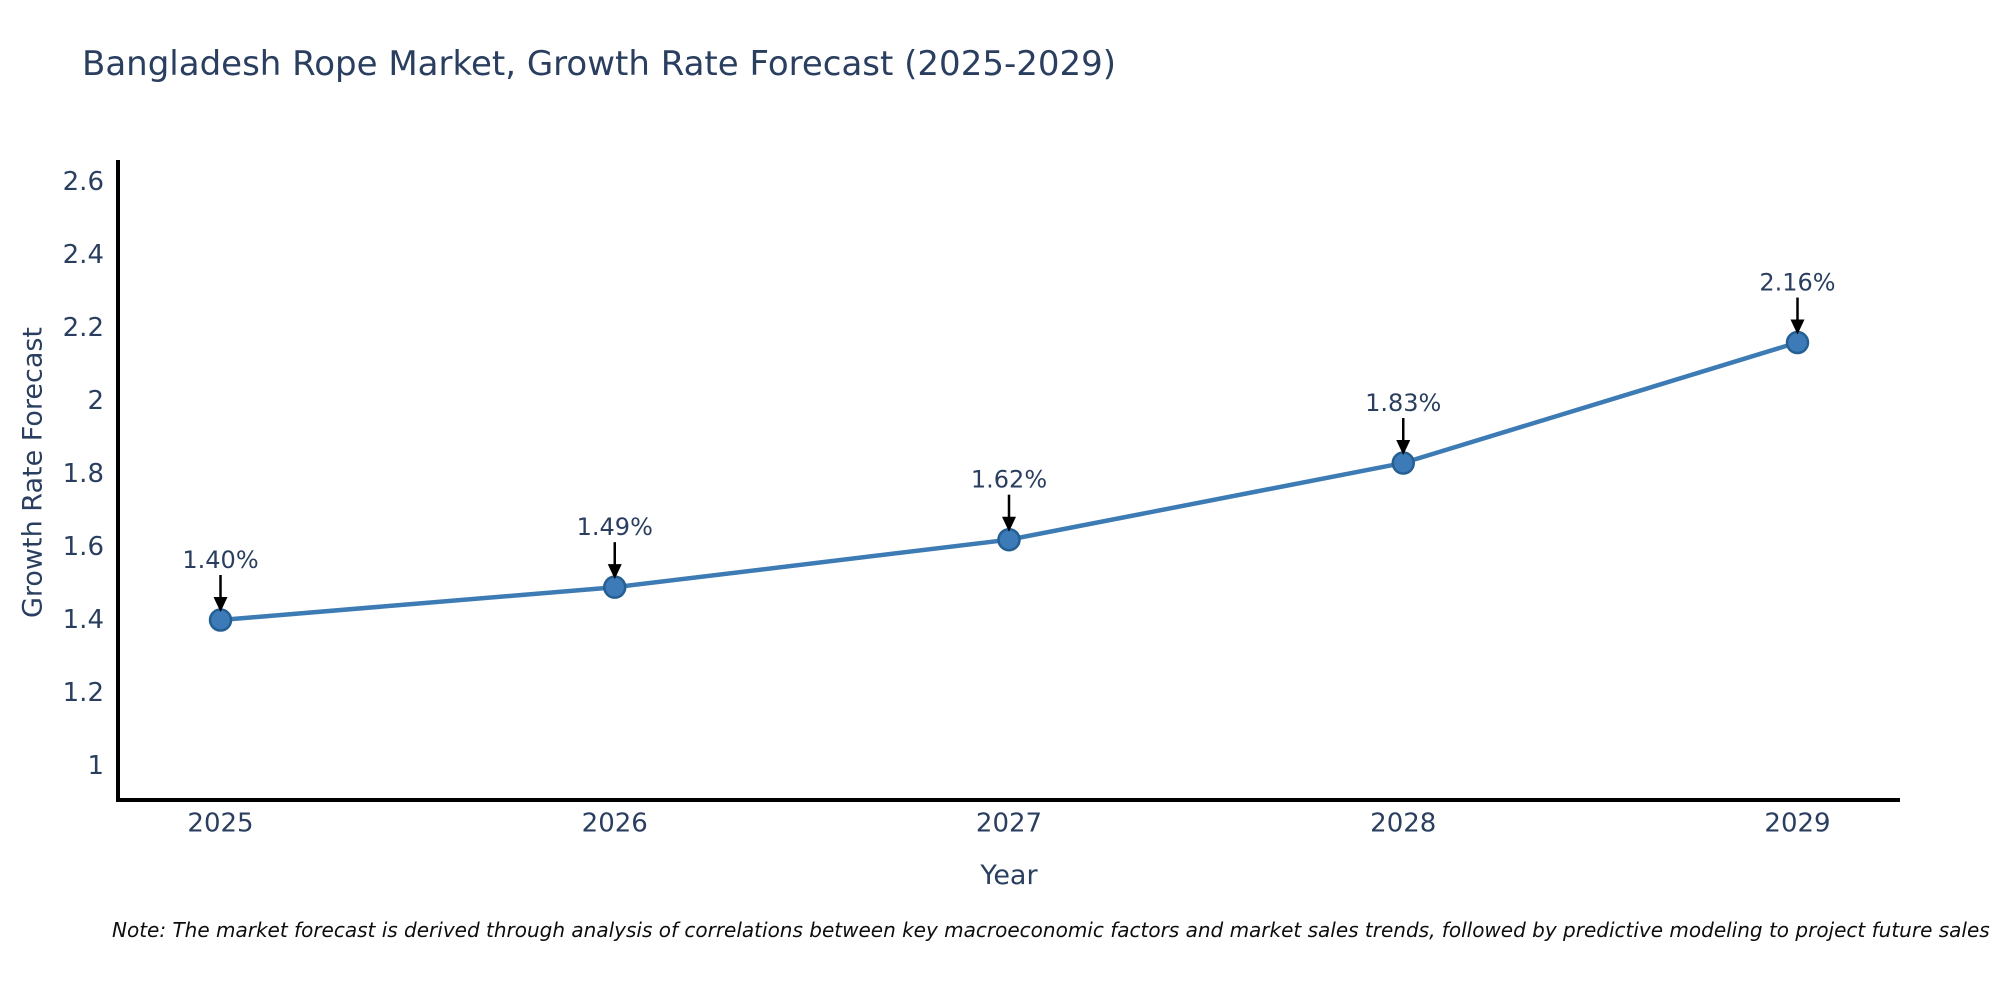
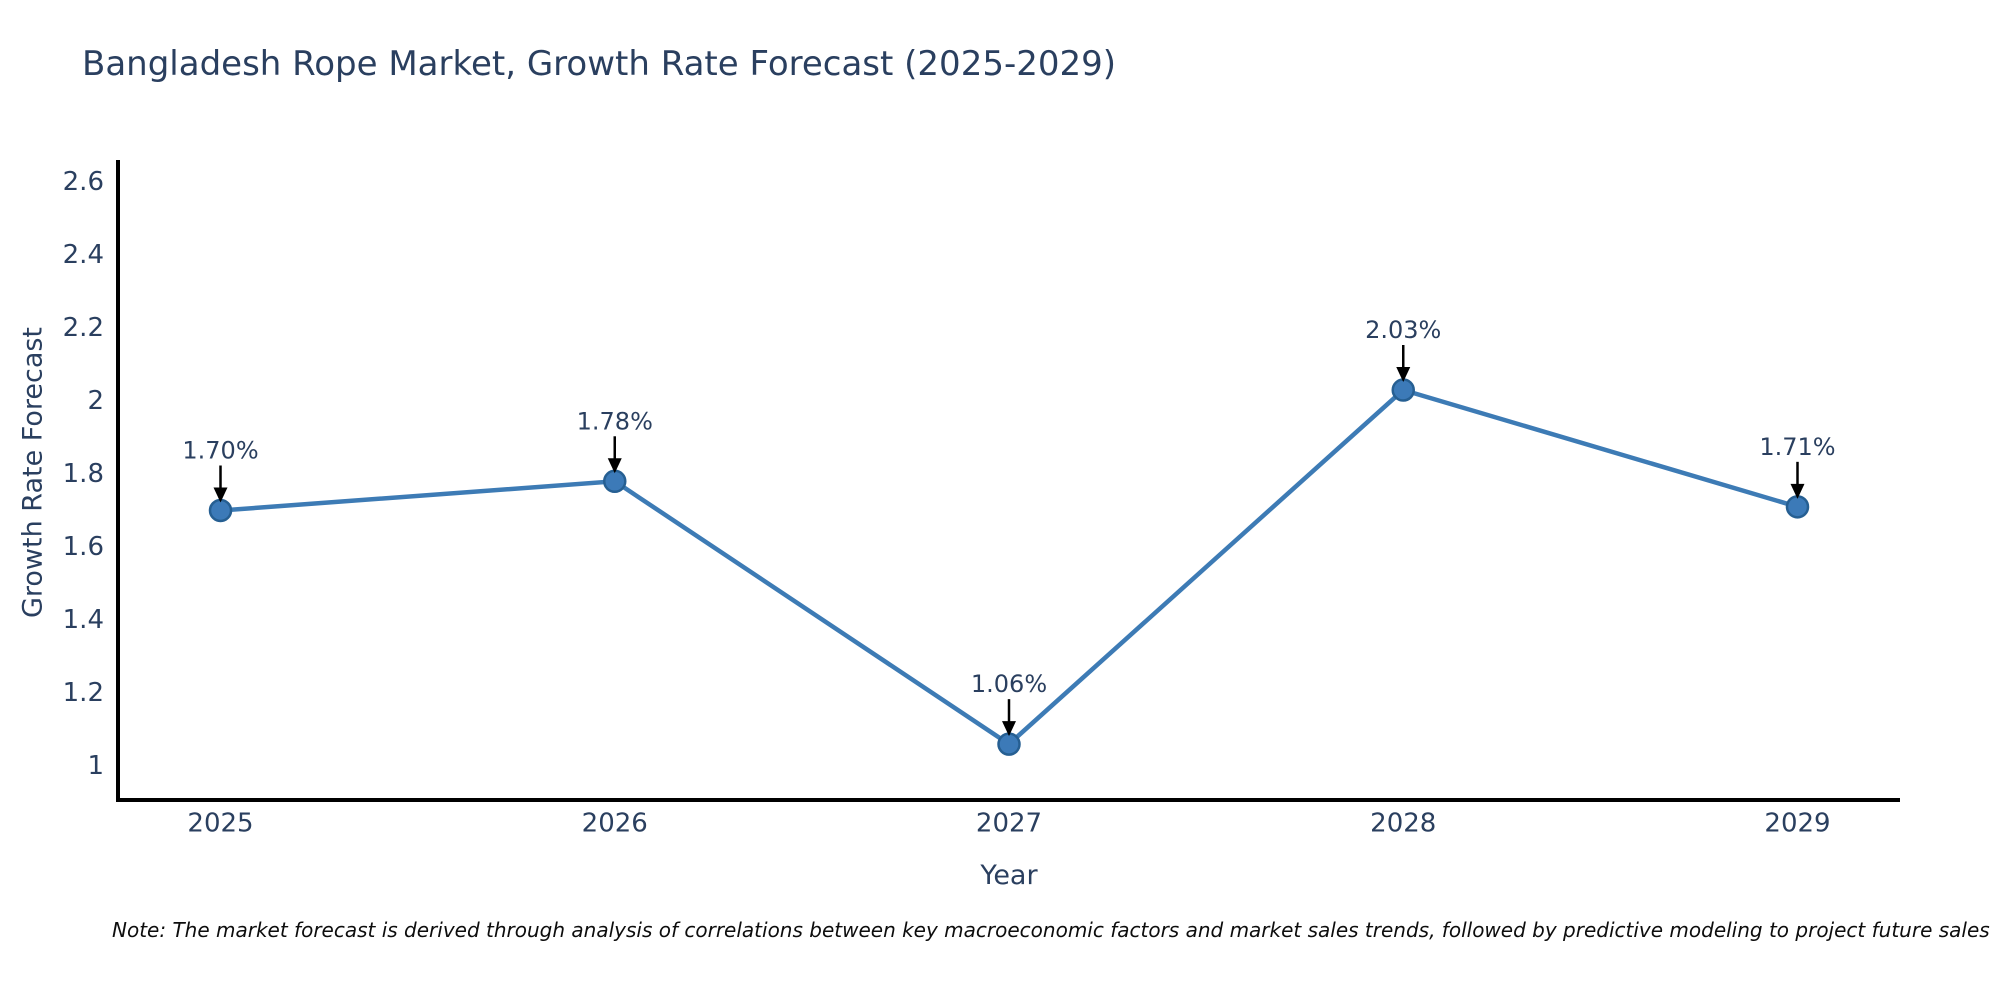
2025: 1.40% -> 1.70%
2026: 1.49% -> 1.78%
2027: 1.62% -> 1.06%
2028: 1.83% -> 2.03%
2029: 2.16% -> 1.71%
